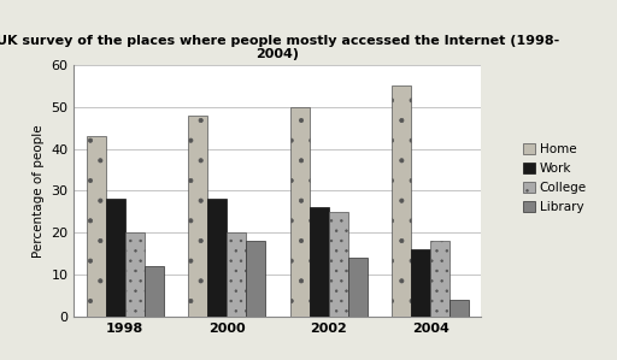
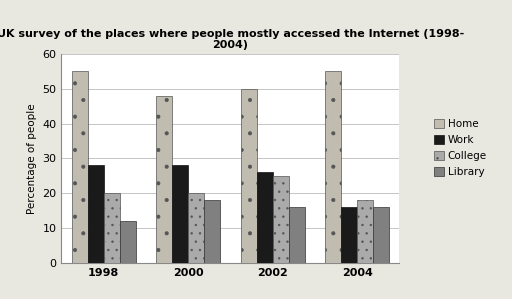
Home/1998: 43 -> 55
Library/2002: 14 -> 16
Library/2004: 4 -> 16
